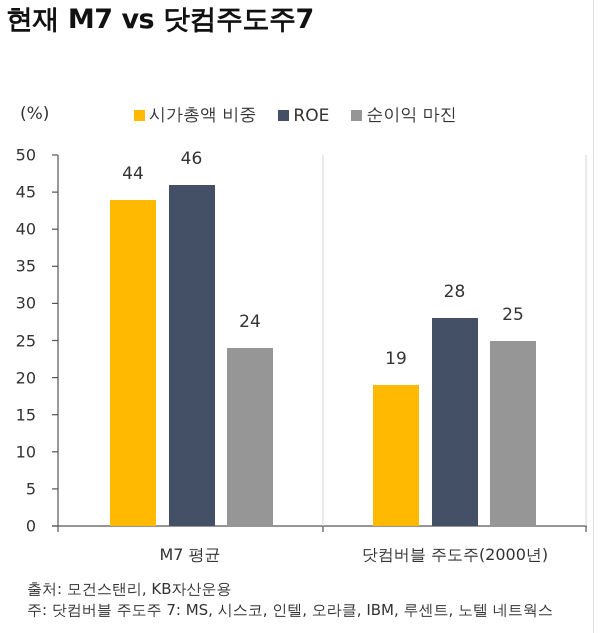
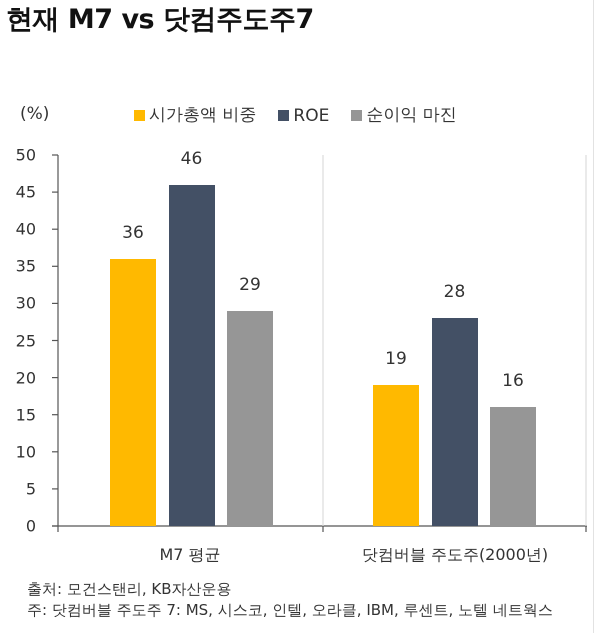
시가총액 비중/M7 평균: 44 -> 36
순이익 마진/M7 평균: 24 -> 29
순이익 마진/닷컴버블 주도주(2000년): 25 -> 16
